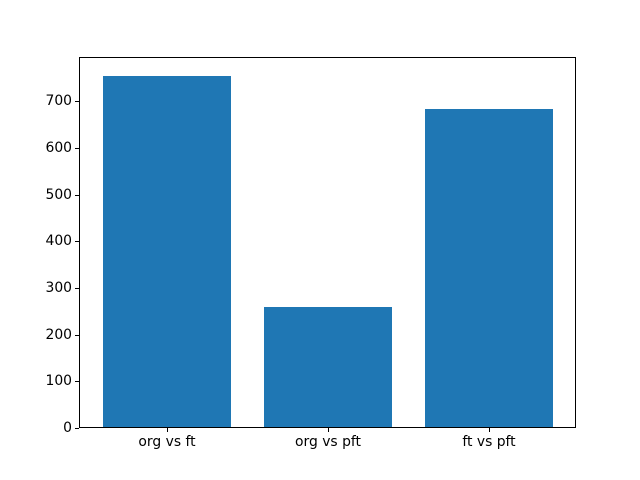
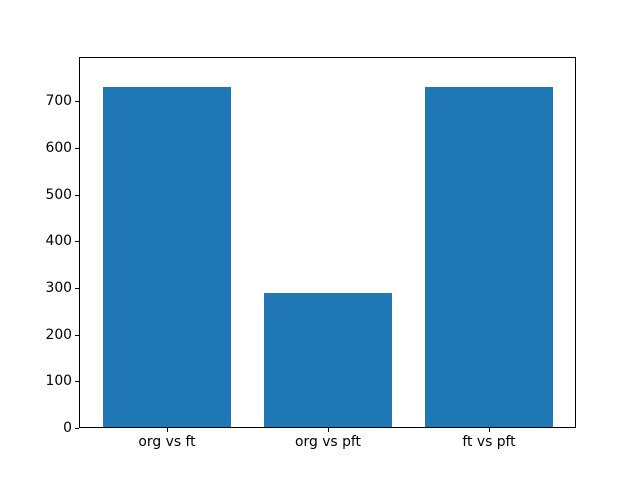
org vs ft: 760 -> 730
org vs pft: 260 -> 290
ft vs pft: 680 -> 730
